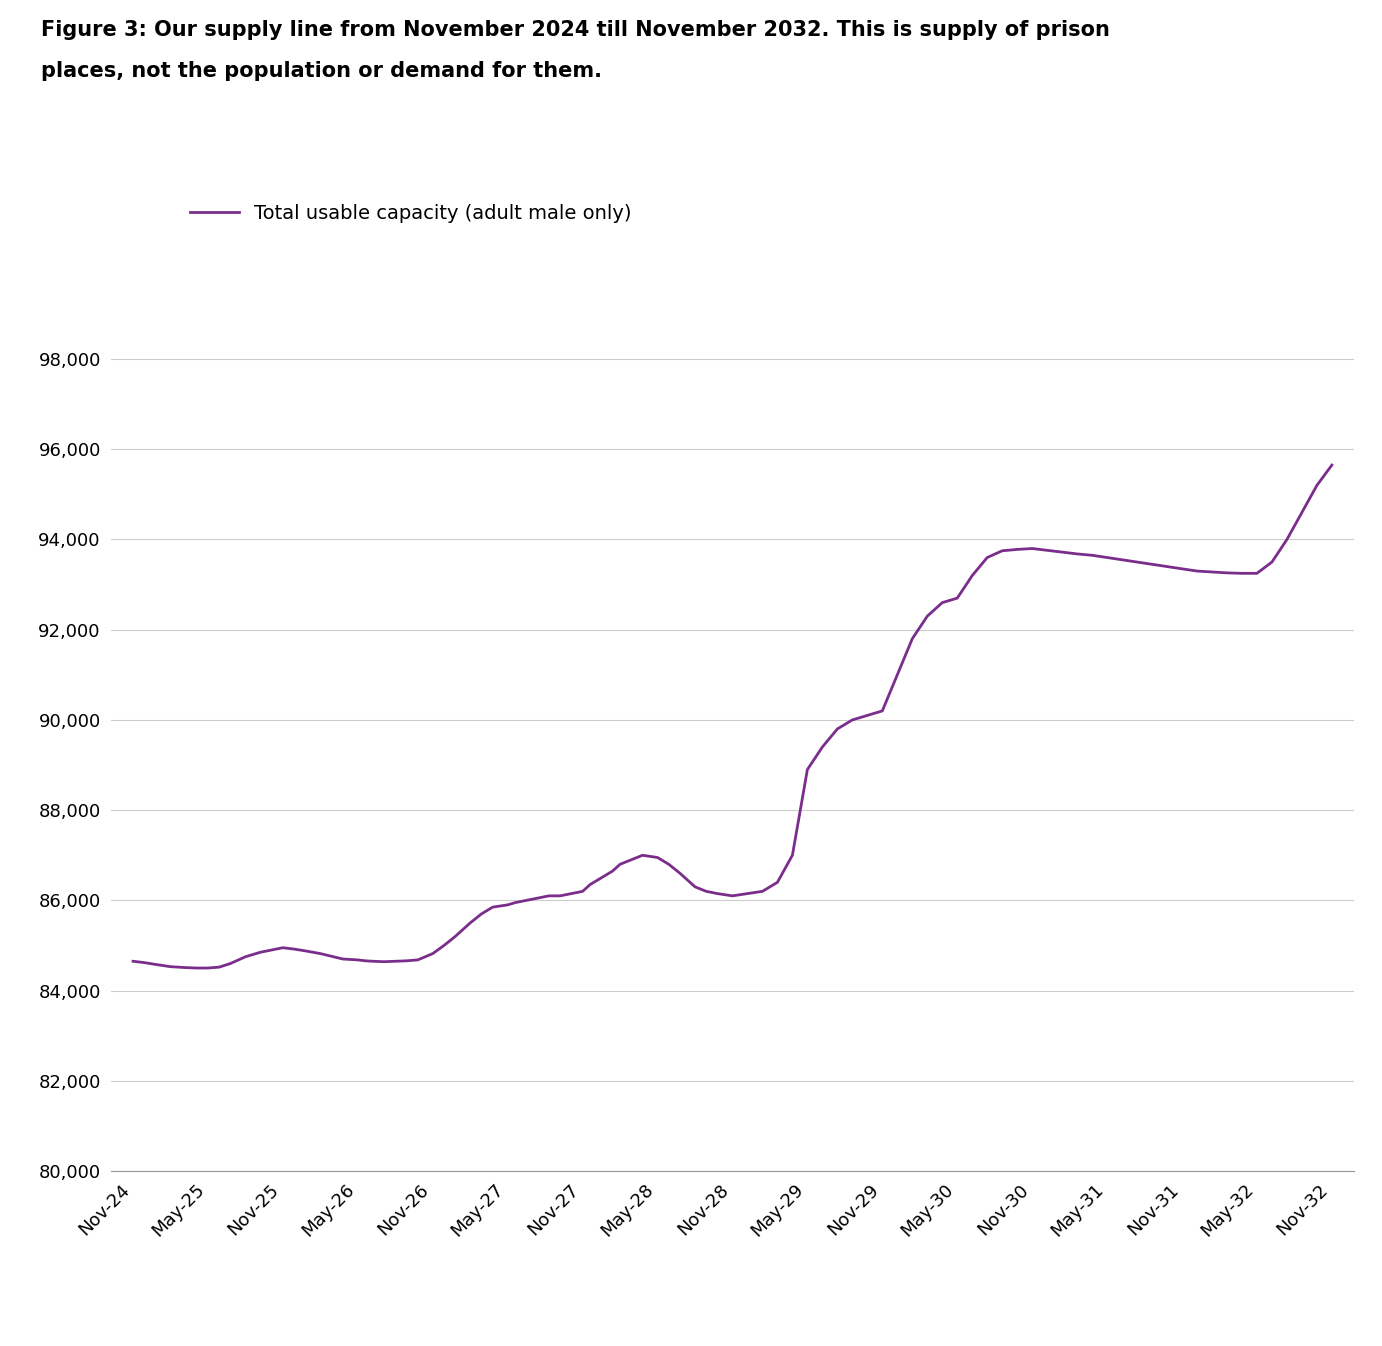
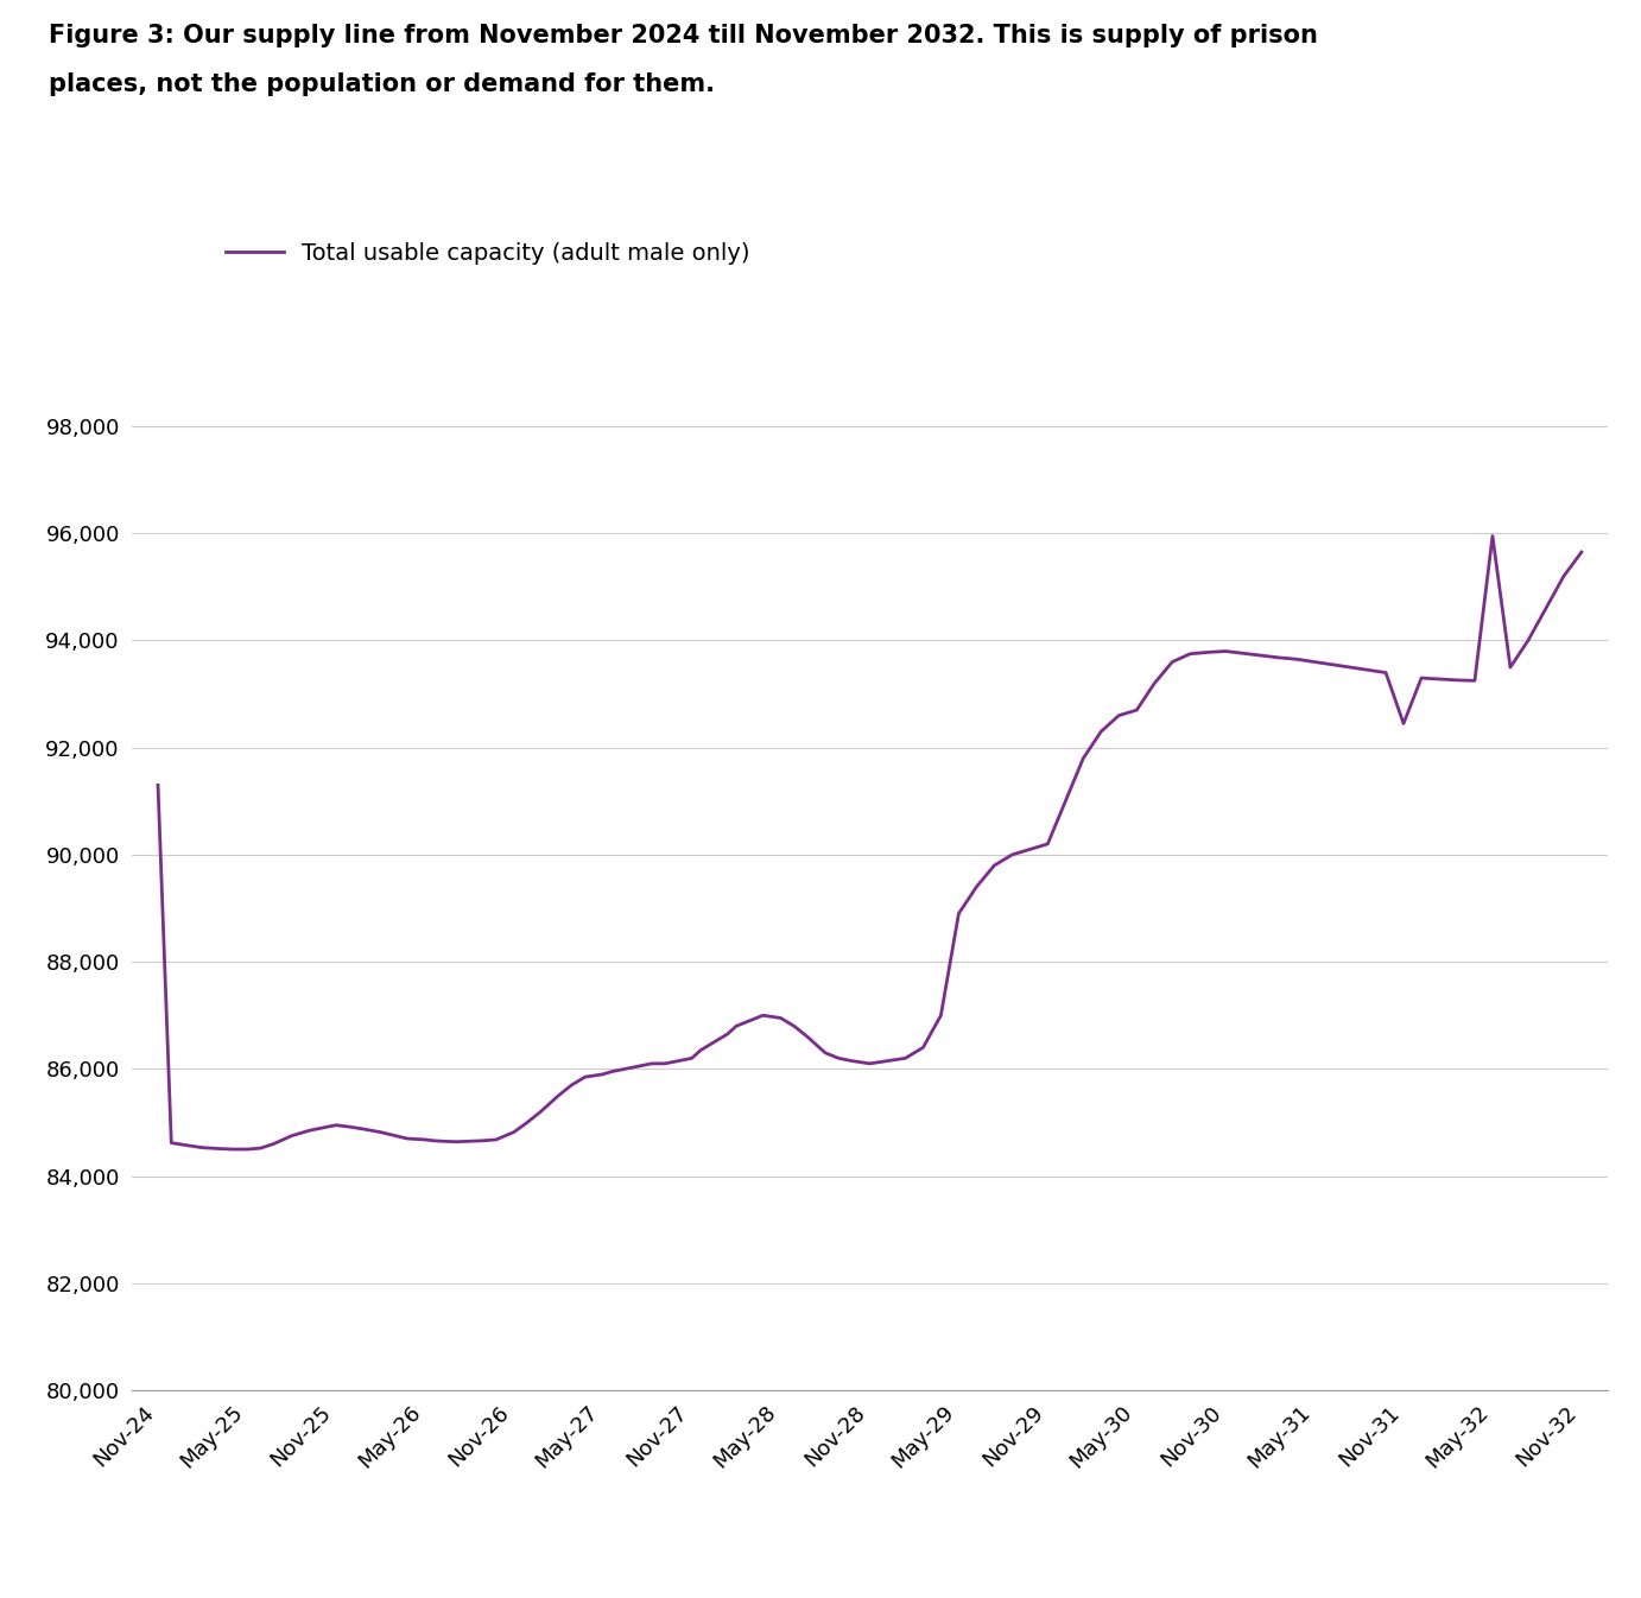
Nov-24: 84,650 -> 91,300
Nov-31: 93,350 -> 92,450
May-32: 93,250 -> 95,950
